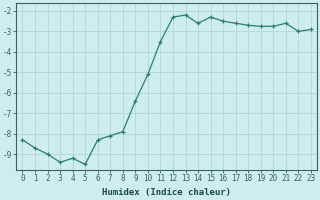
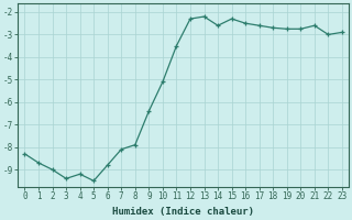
6: -8.30 -> -8.80
